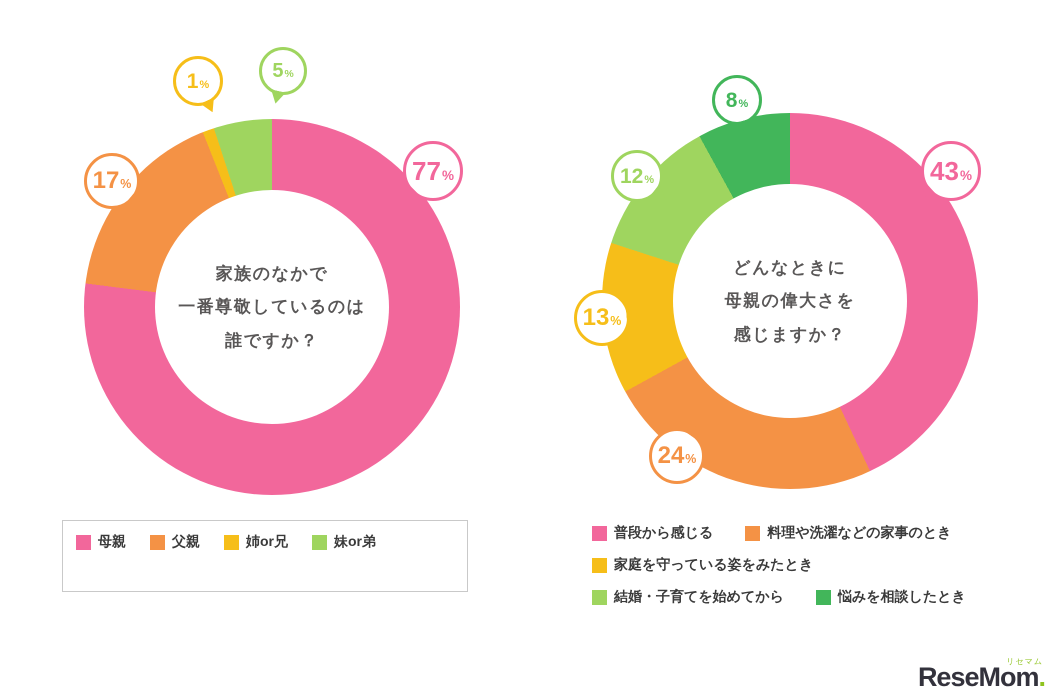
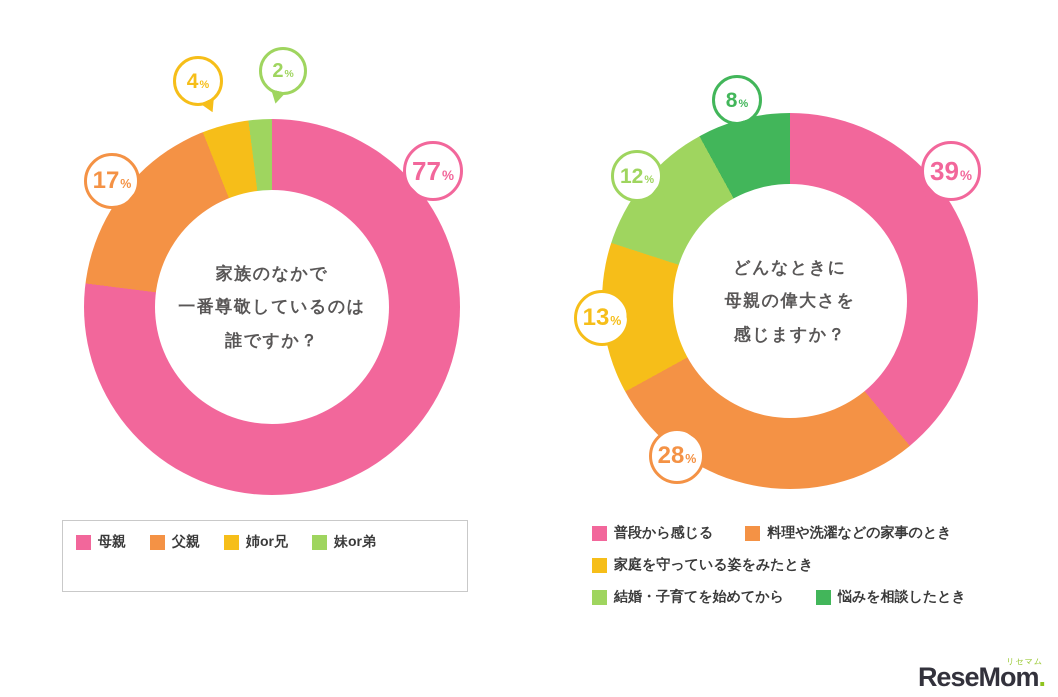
家族のなかで一番尊敬しているのは誰ですか？/姉or兄: 1 -> 4
家族のなかで一番尊敬しているのは誰ですか？/妹or弟: 5 -> 2
どんなときに母親の偉大さを感じますか？/普段から感じる: 43 -> 39
どんなときに母親の偉大さを感じますか？/料理や洗濯などの家事のとき: 24 -> 28
